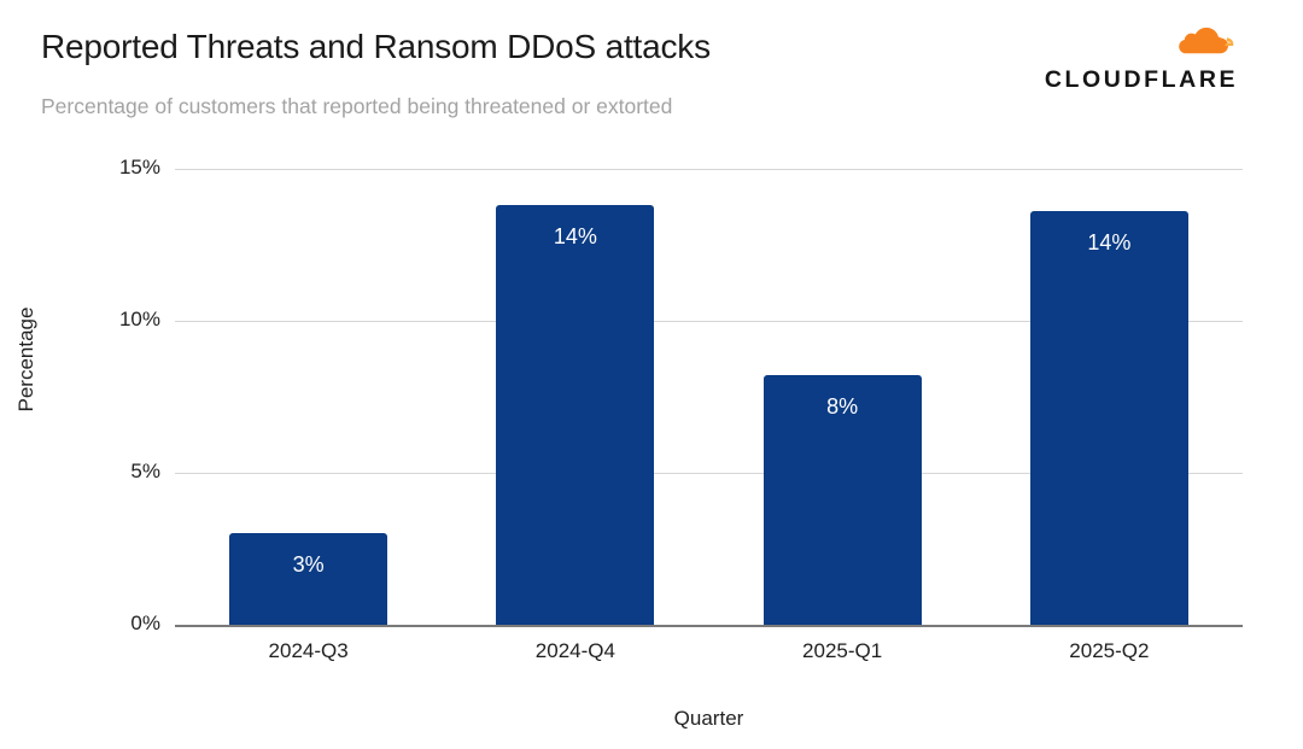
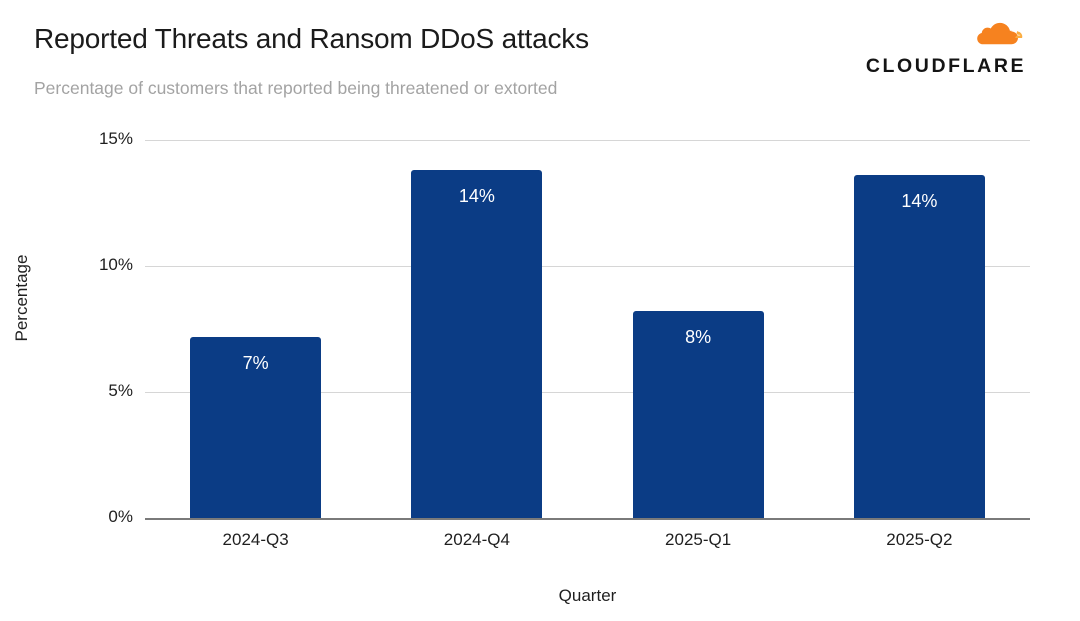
2024-Q3: 3% -> 7%
